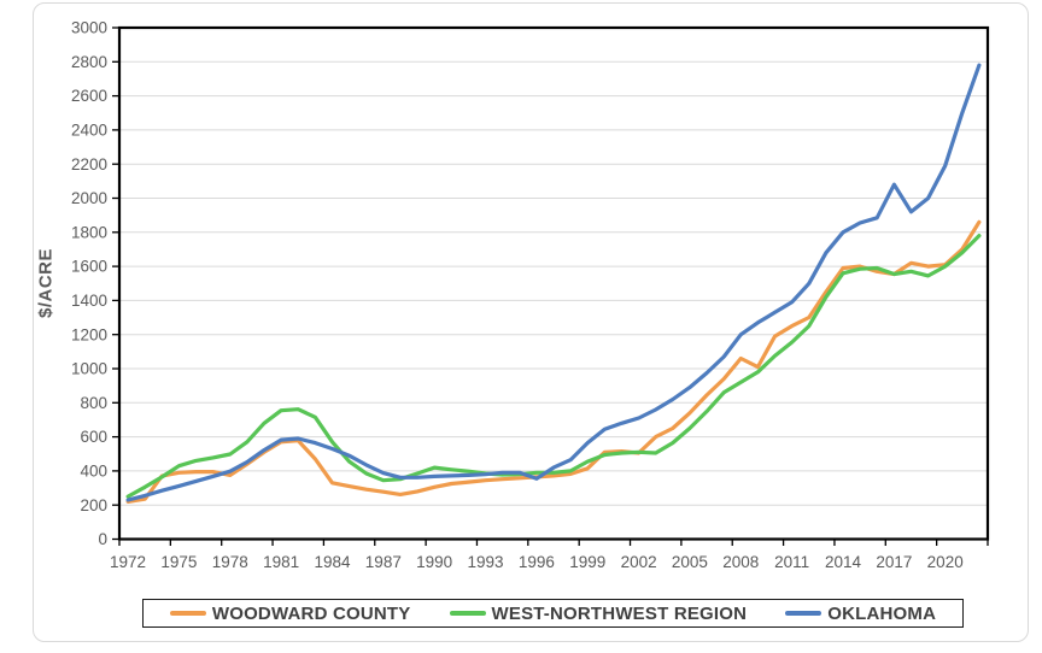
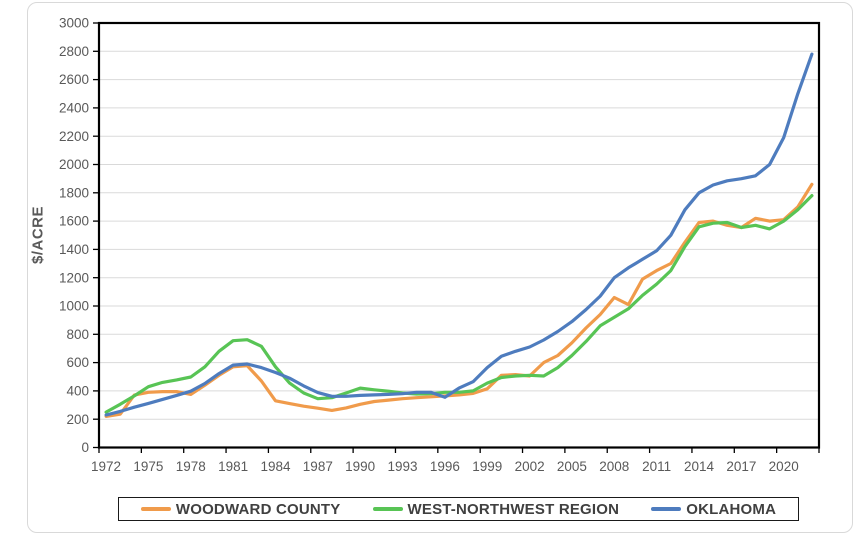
OKLAHOMA/2017: 2080 -> 1900
